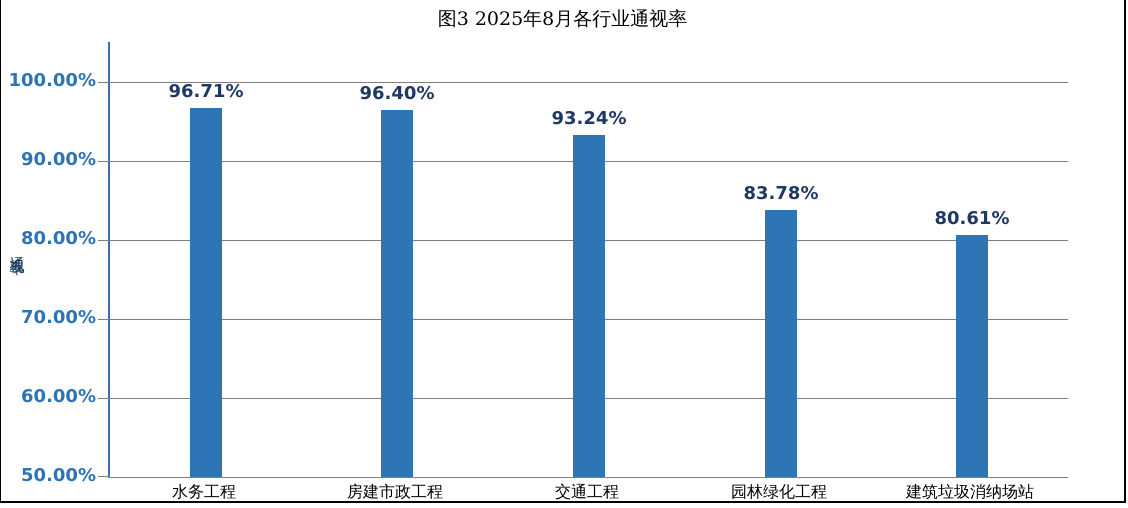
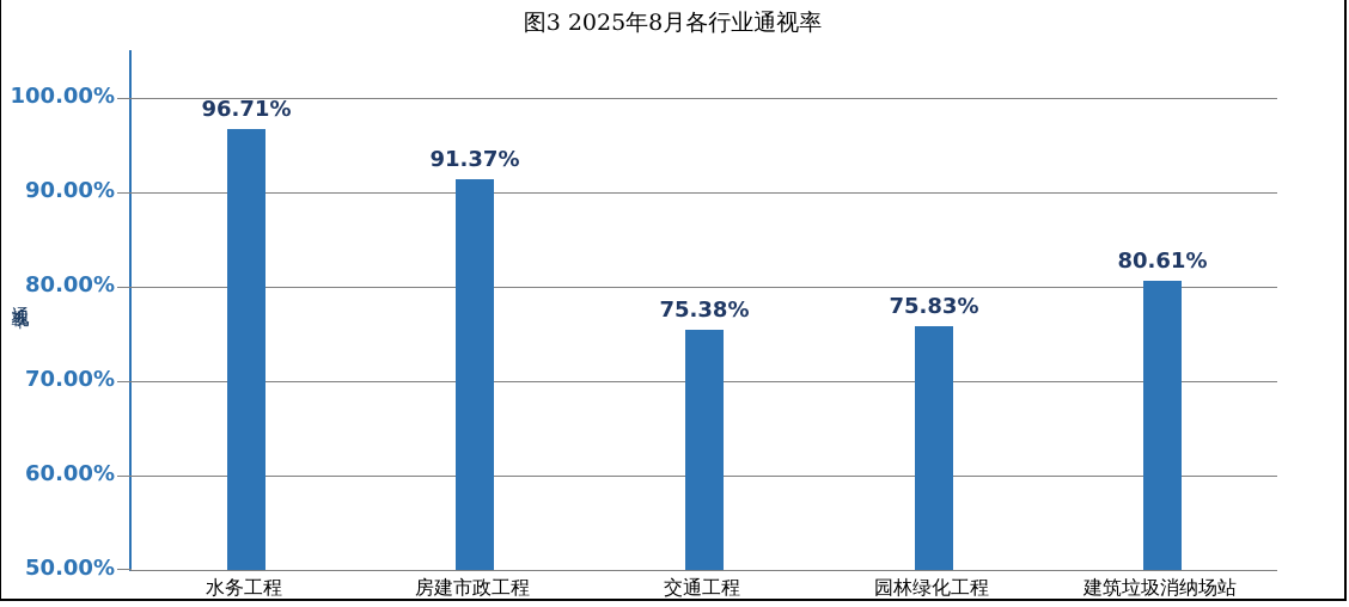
房建市政工程: 96.40% -> 91.37%
交通工程: 93.24% -> 75.38%
园林绿化工程: 83.78% -> 75.83%
